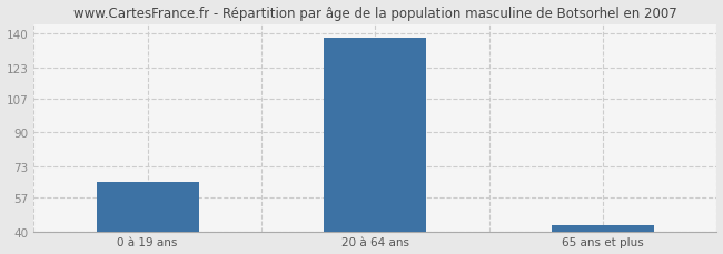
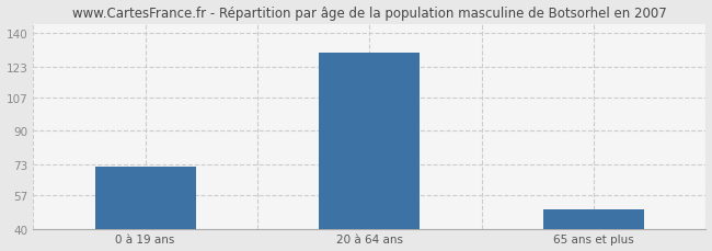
0 à 19 ans: 65 -> 72
20 à 64 ans: 138 -> 130
65 ans et plus: 43 -> 50
